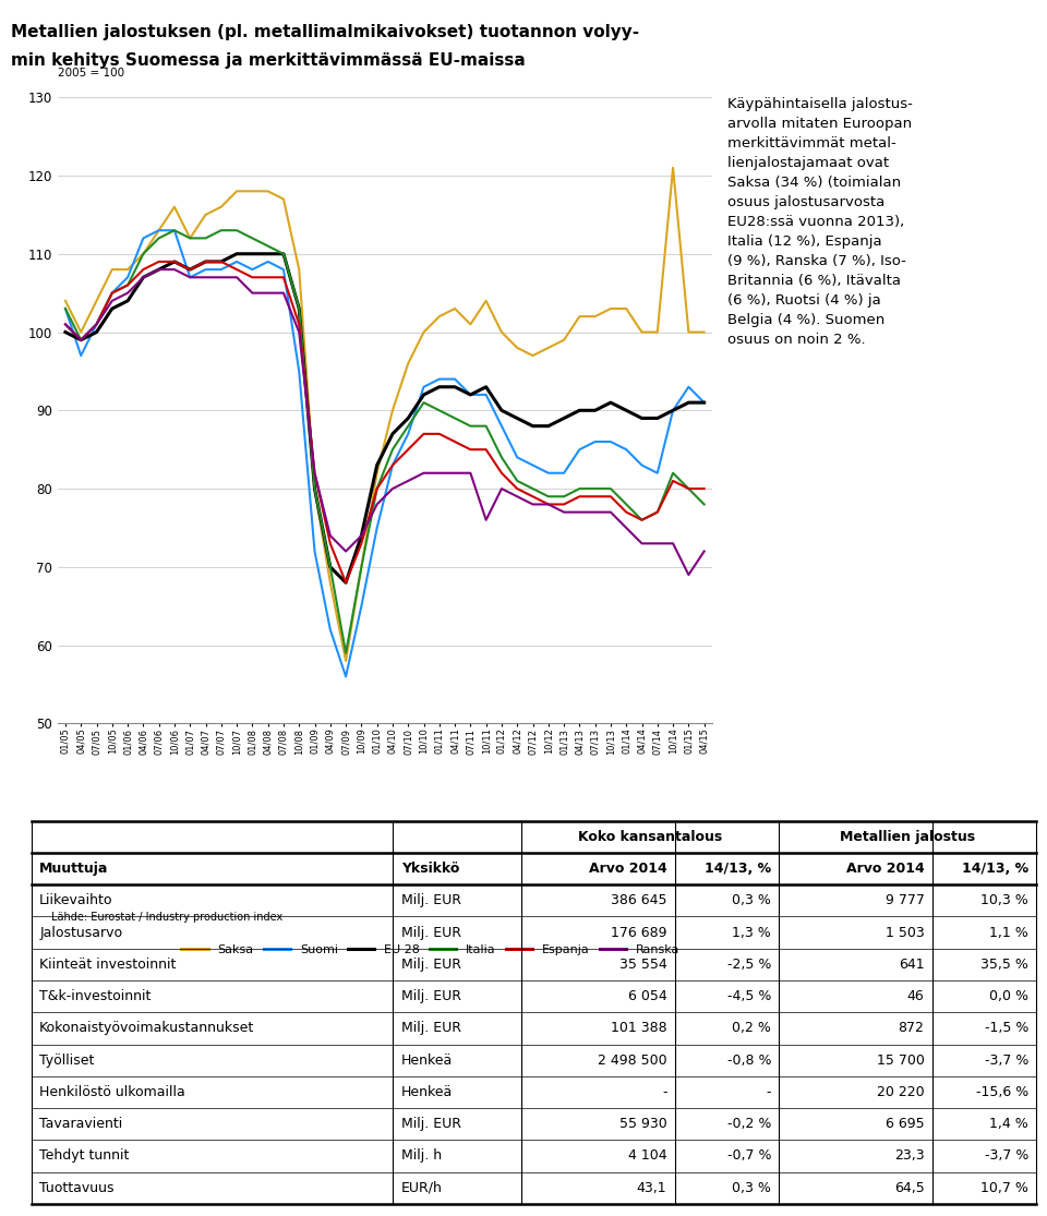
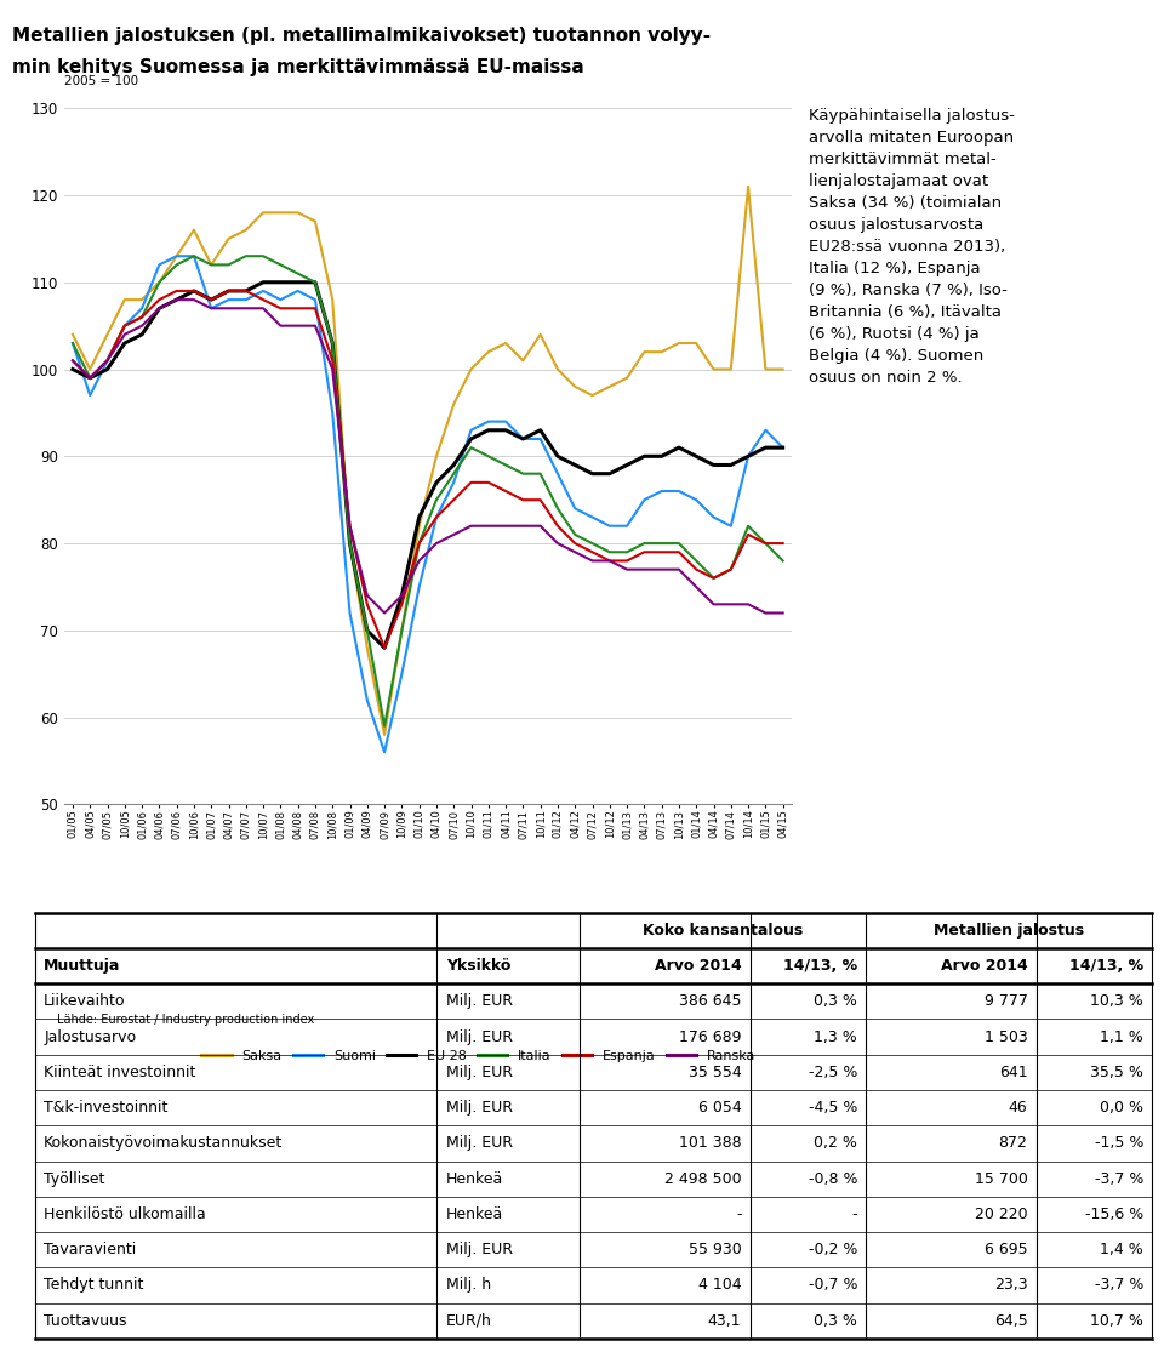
Ranska/10/11: 76 -> 82
Ranska/01/15: 69 -> 72
